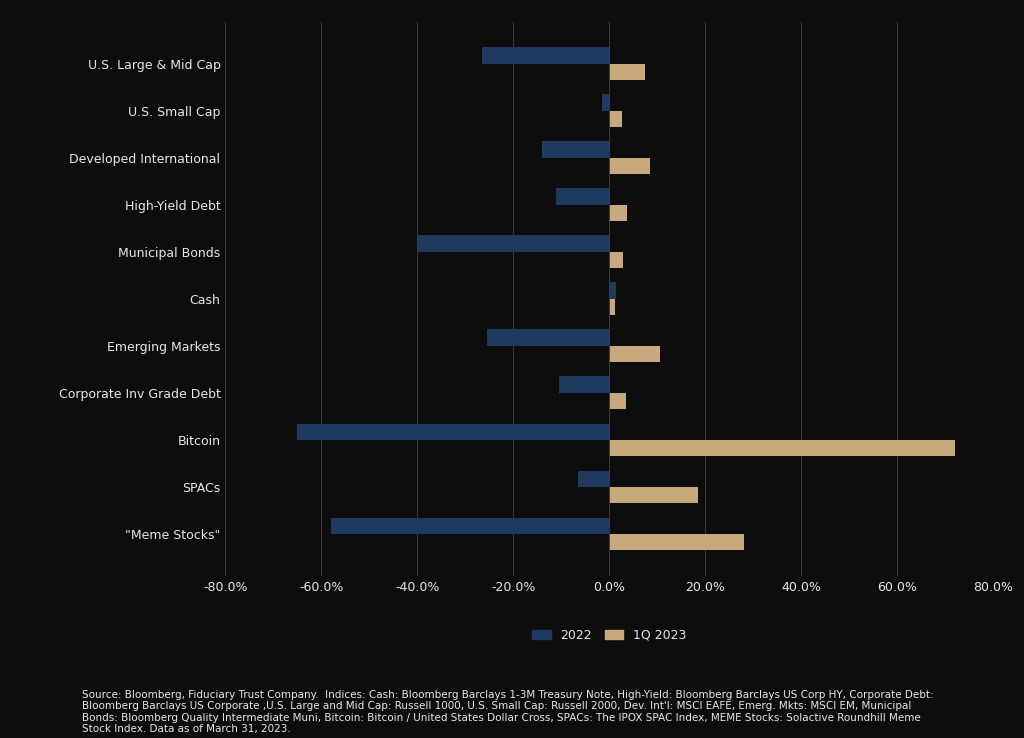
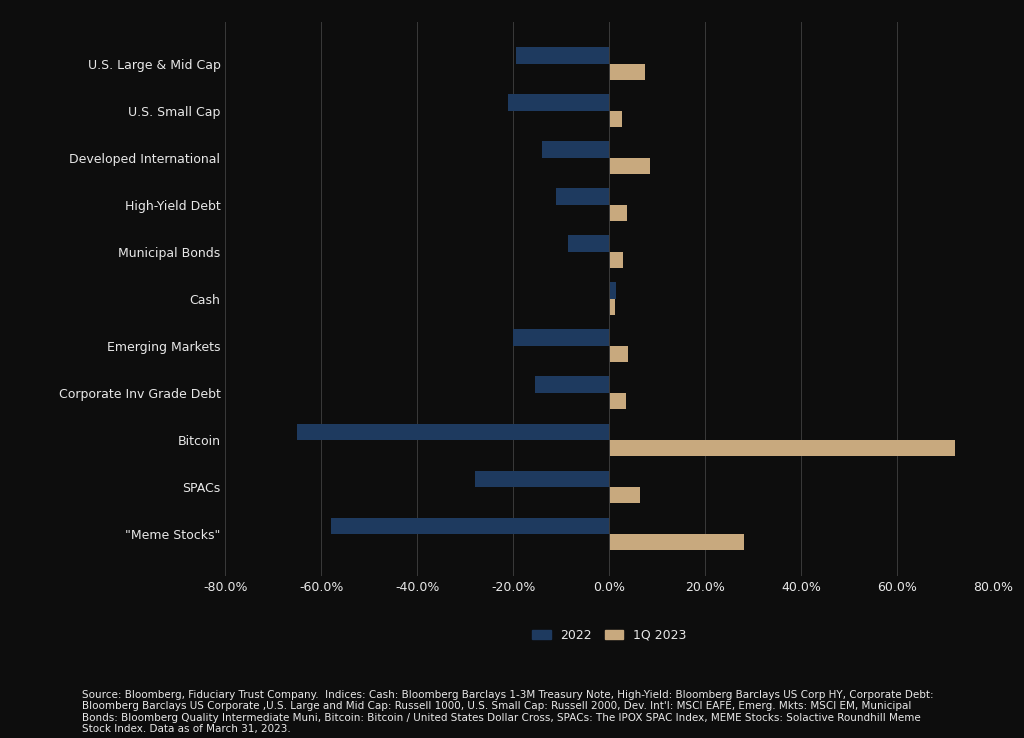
2022/U.S. Large & Mid Cap: -26.5% -> -19.5%
2022/U.S. Small Cap: -1.5% -> -21.0%
2022/Municipal Bonds: -40.0% -> -8.5%
2022/Emerging Markets: -25.5% -> -20.0%
1Q 2023/Emerging Markets: 10.5% -> 3.9%
2022/Corporate Inv Grade Debt: -10.5% -> -15.5%
2022/SPACs: -6.5% -> -28.0%
1Q 2023/SPACs: 18.5% -> 6.5%
